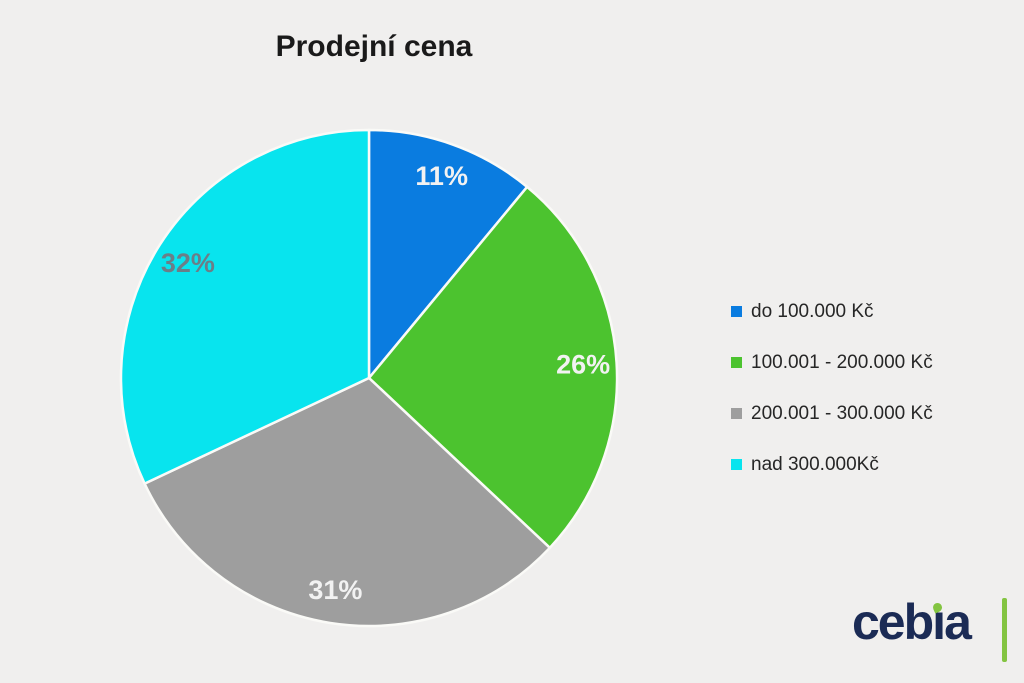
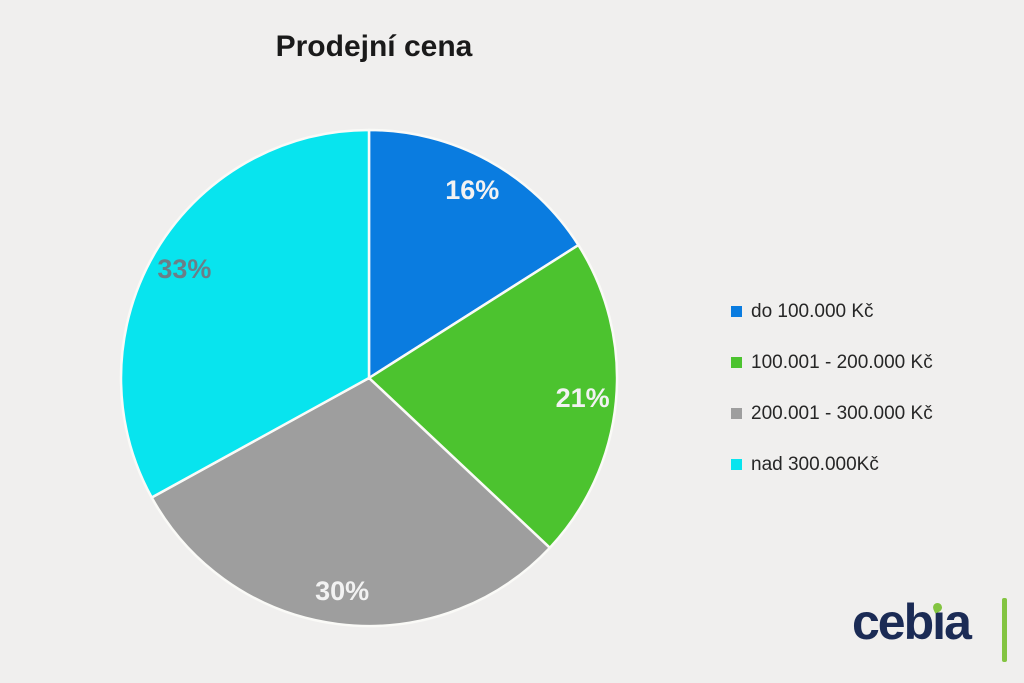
do 100.000 Kč: 11% -> 16%
100.001 - 200.000 Kč: 26% -> 21%
200.001 - 300.000 Kč: 31% -> 30%
nad 300.000Kč: 32% -> 33%
